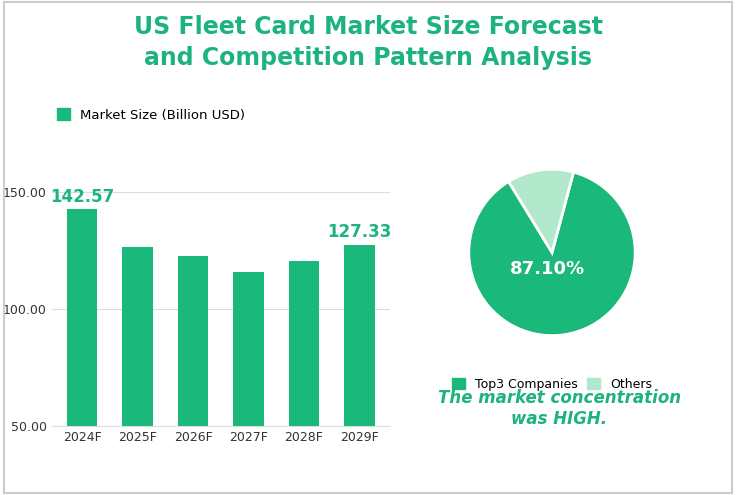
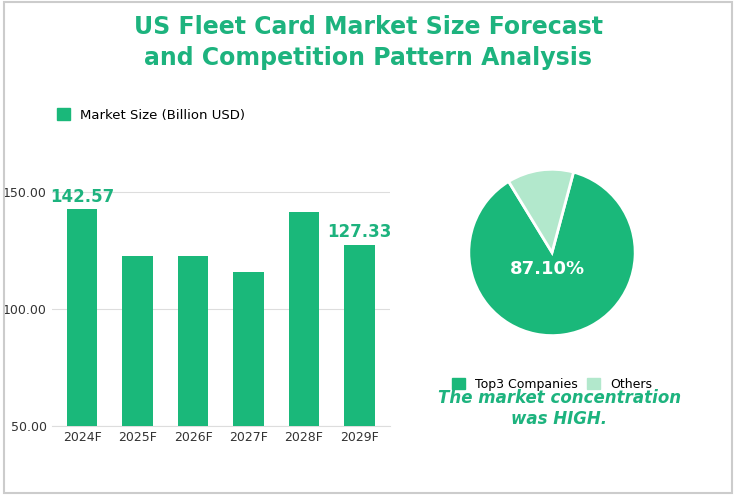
2025F: 126.5 -> 122.5
2028F: 120.5 -> 141.5
